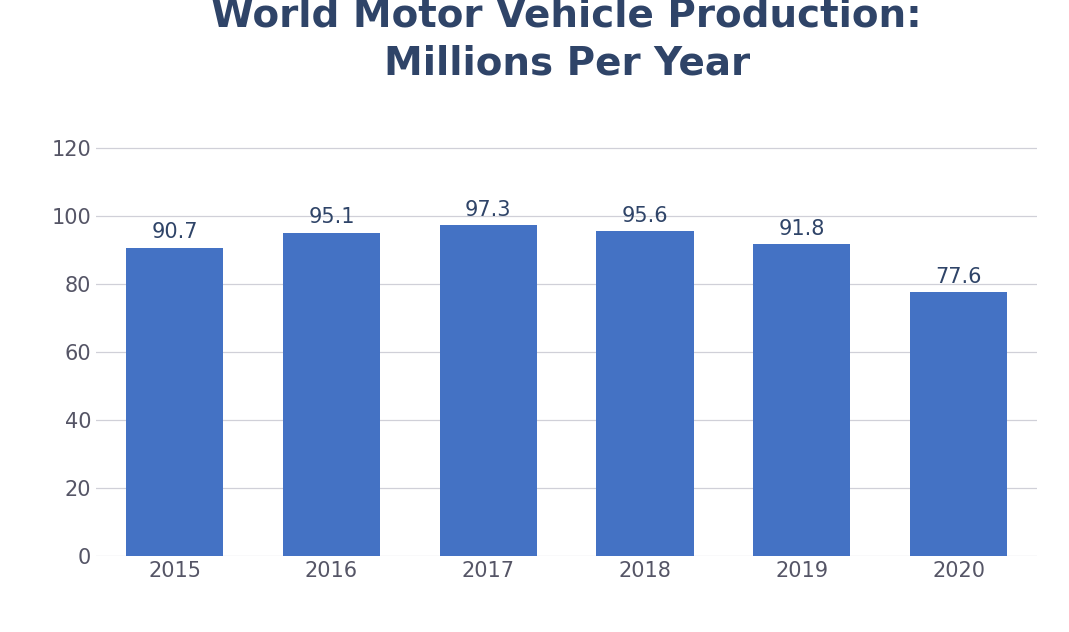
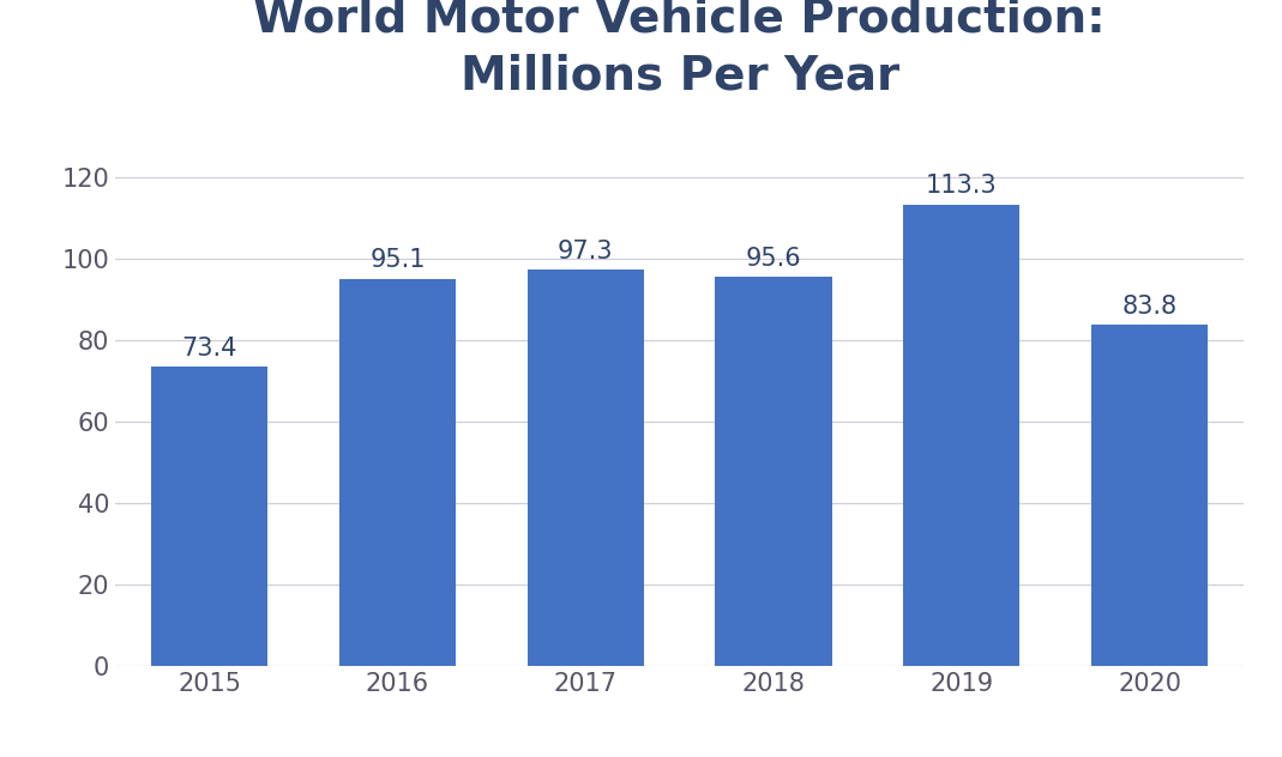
2015: 90.7 -> 73.4
2019: 91.8 -> 113.3
2020: 77.6 -> 83.8
